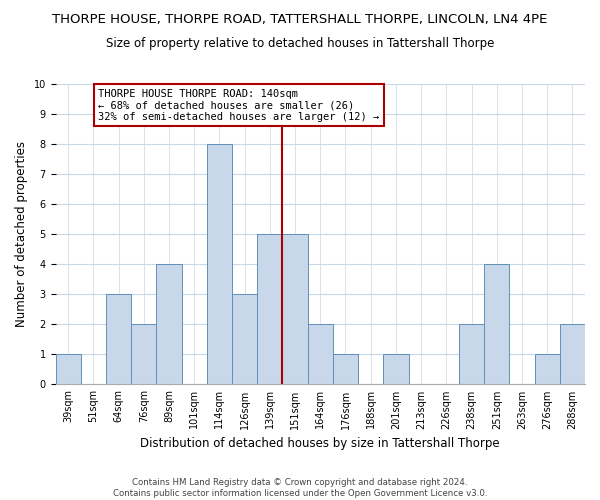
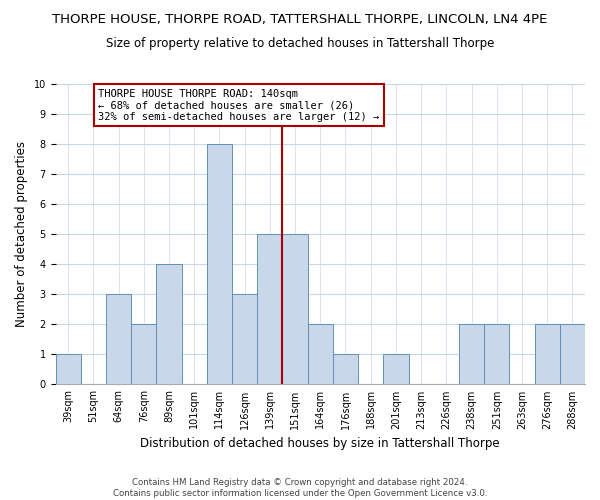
251sqm: 4 -> 2
276sqm: 1 -> 2
